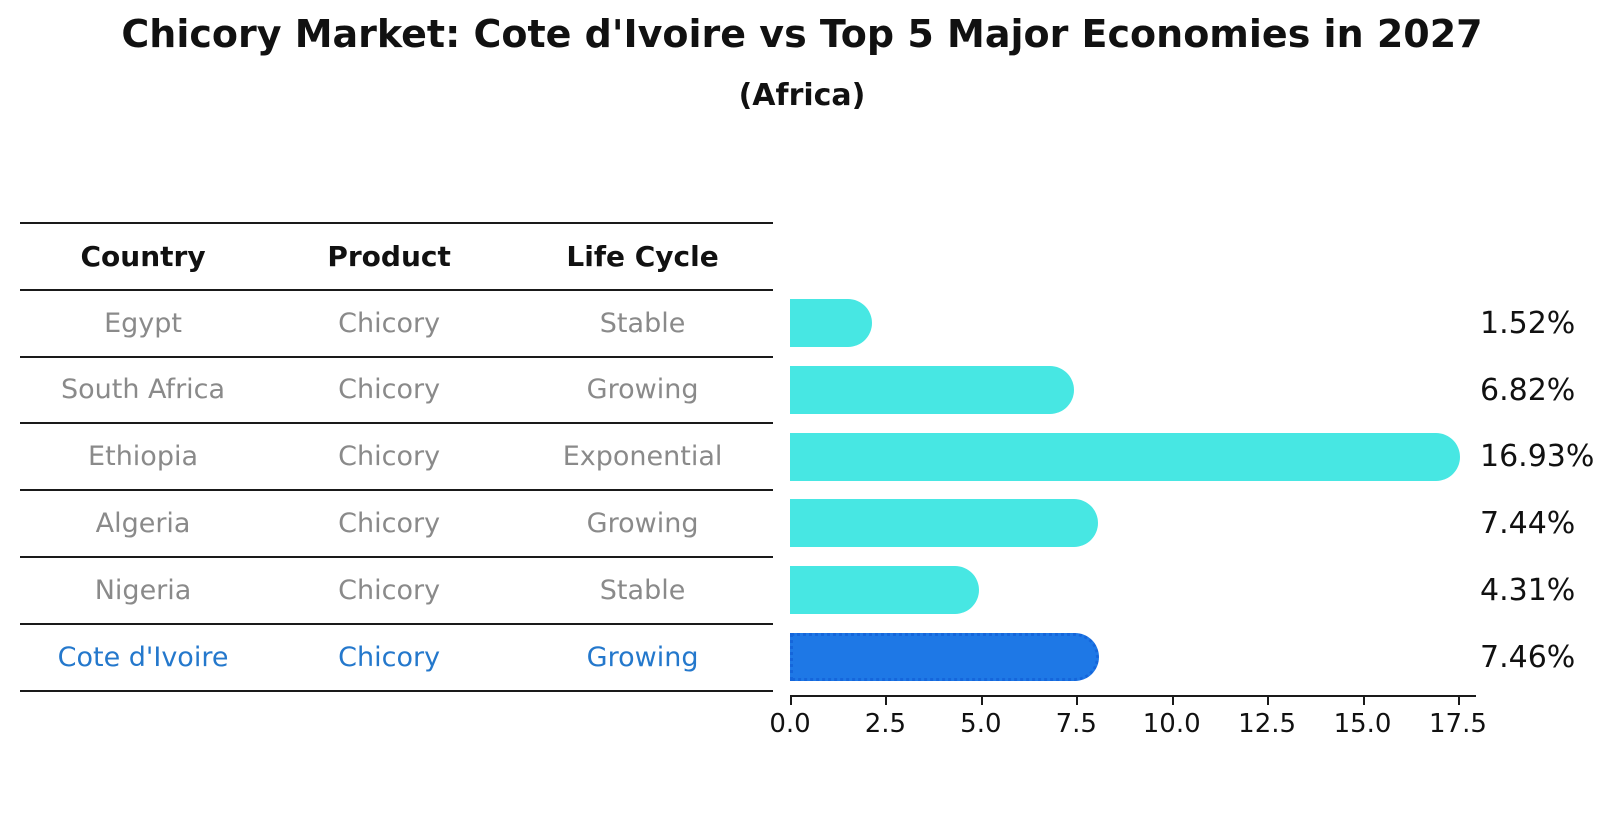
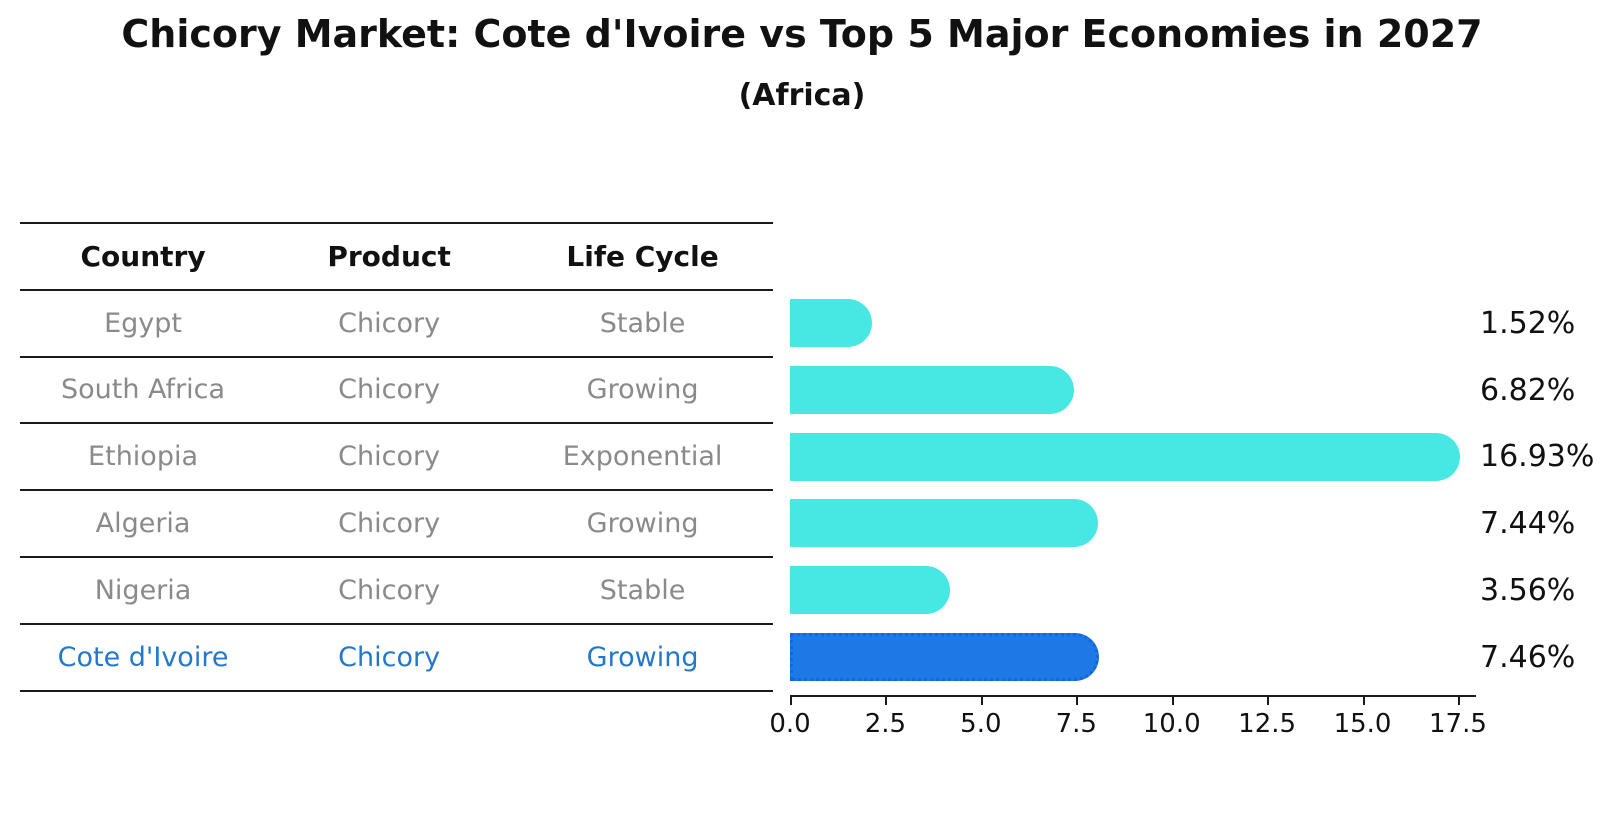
Nigeria: 4.31% -> 3.56%
